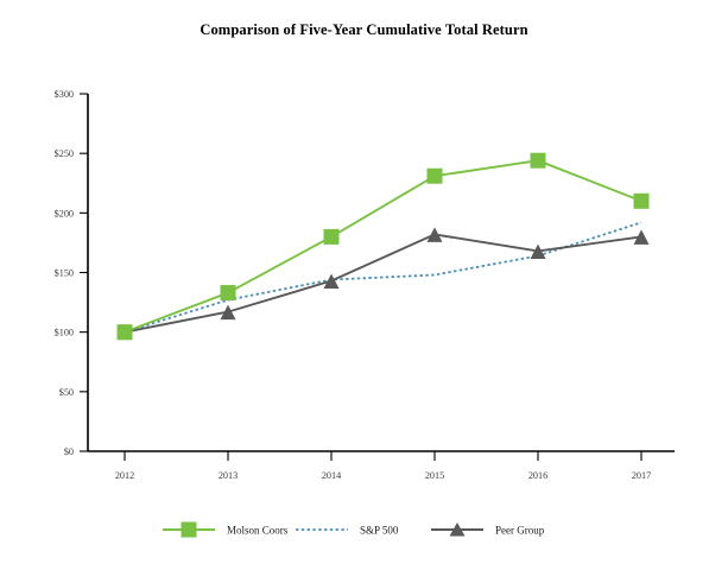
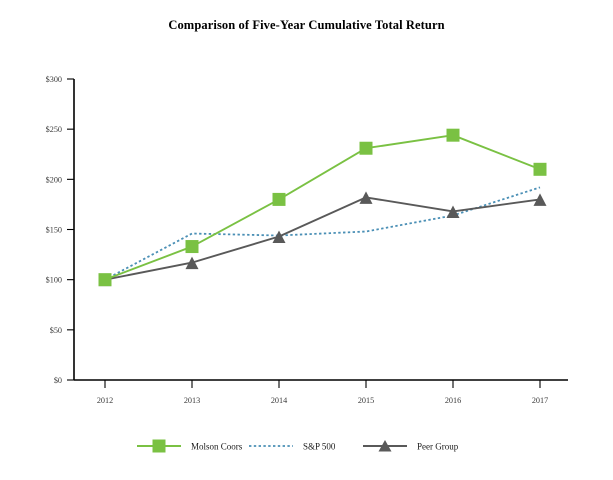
S&P 500/2013: $127 -> $146
